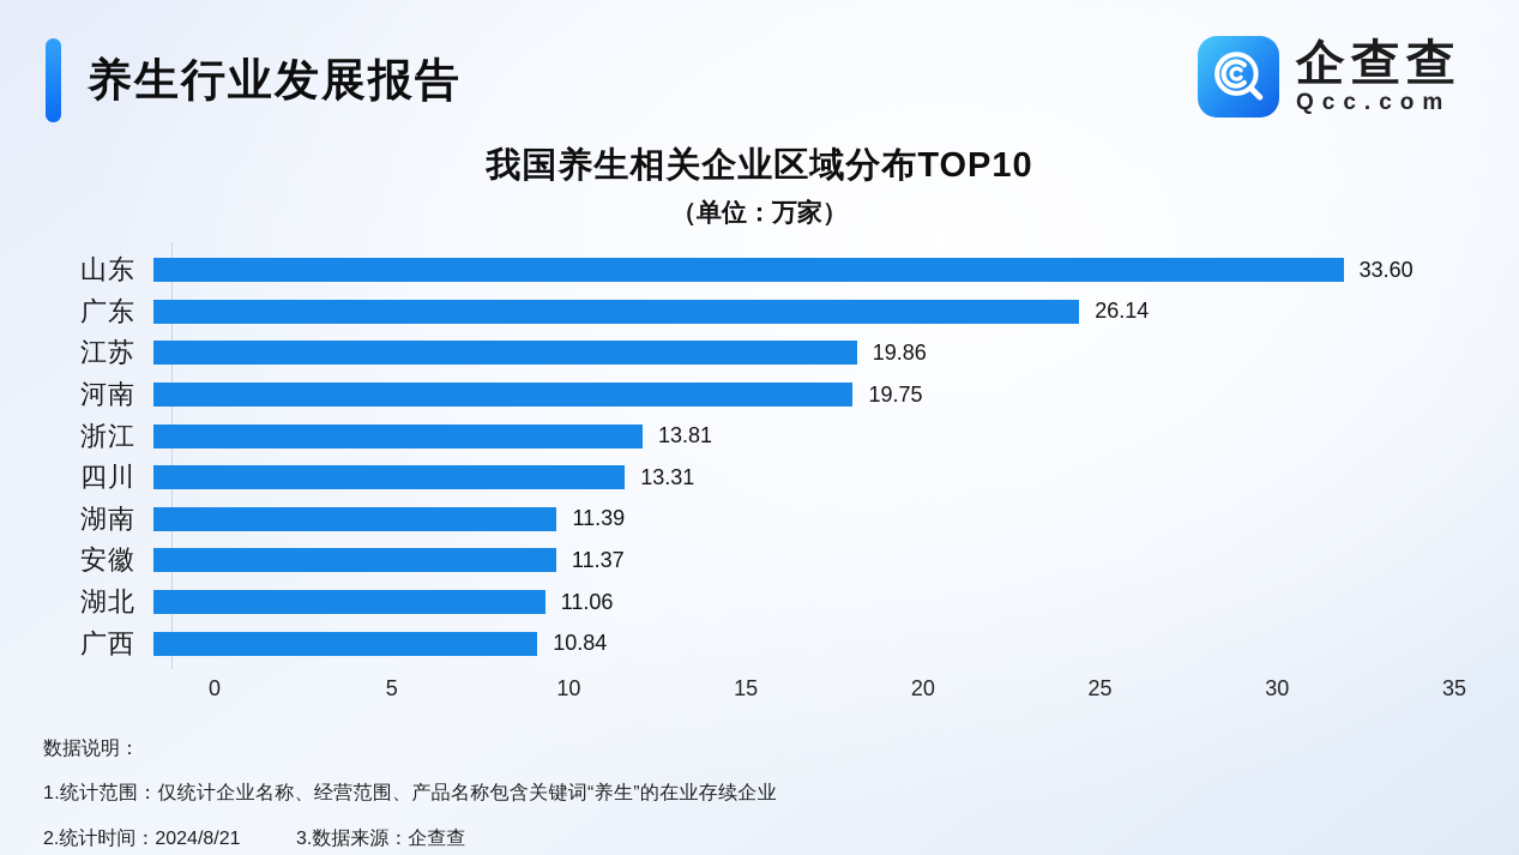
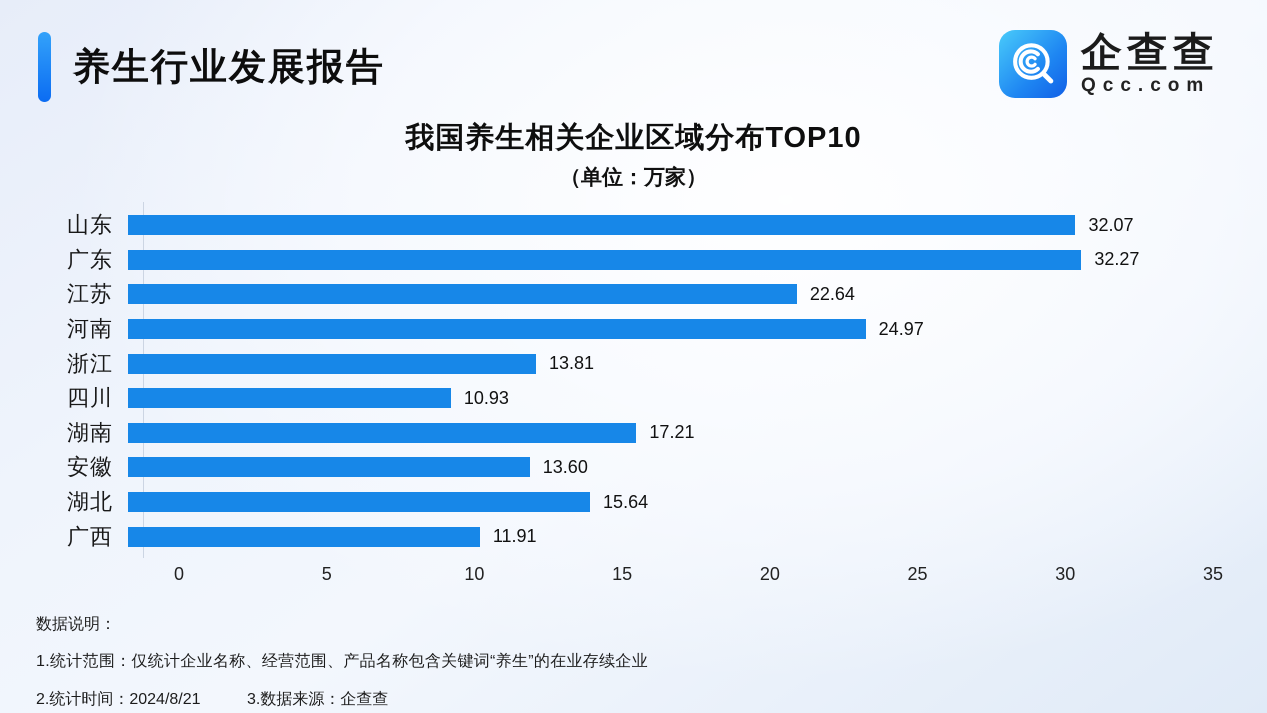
山东: 33.60 -> 32.07
广东: 26.14 -> 32.27
江苏: 19.86 -> 22.64
河南: 19.75 -> 24.97
四川: 13.31 -> 10.93
湖南: 11.39 -> 17.21
安徽: 11.37 -> 13.60
湖北: 11.06 -> 15.64
广西: 10.84 -> 11.91
